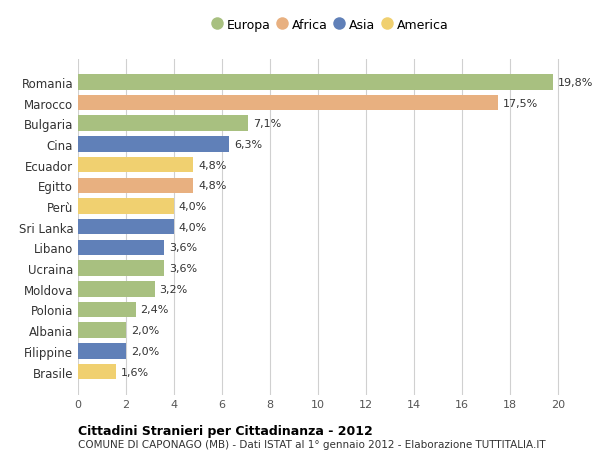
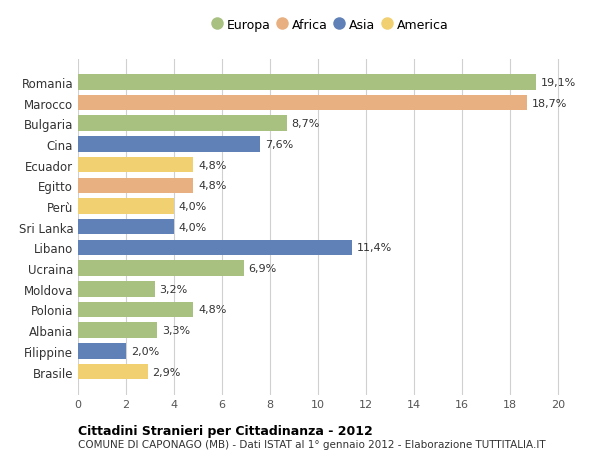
Romania: 19,8% -> 19,1%
Marocco: 17,5% -> 18,7%
Bulgaria: 7,1% -> 8,7%
Cina: 6,3% -> 7,6%
Libano: 3,6% -> 11,4%
Ucraina: 3,6% -> 6,9%
Polonia: 2,4% -> 4,8%
Albania: 2,0% -> 3,3%
Brasile: 1,6% -> 2,9%
